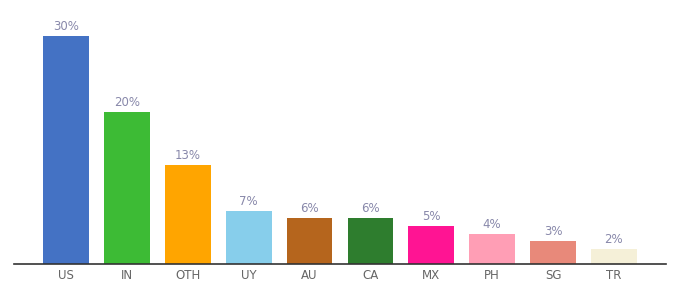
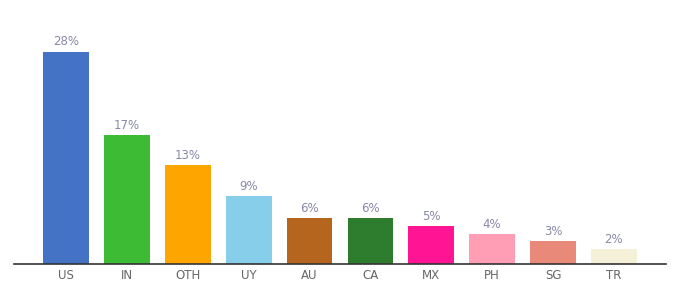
US: 30% -> 28%
IN: 20% -> 17%
UY: 7% -> 9%
